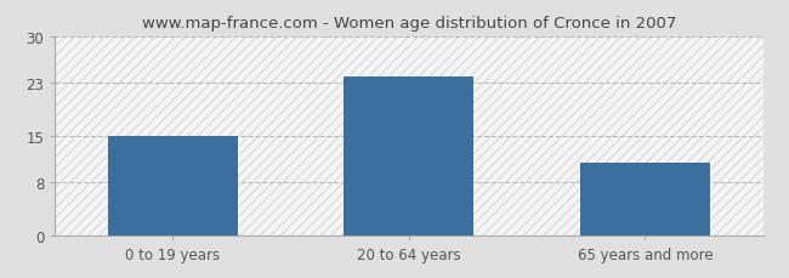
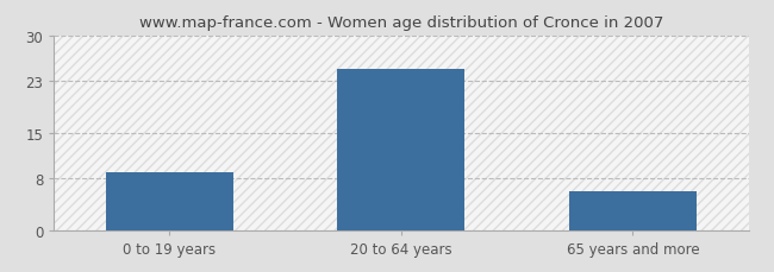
0 to 19 years: 15 -> 9
20 to 64 years: 24 -> 25
65 years and more: 11 -> 6
